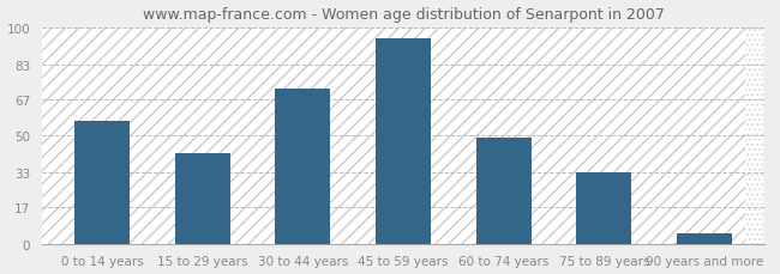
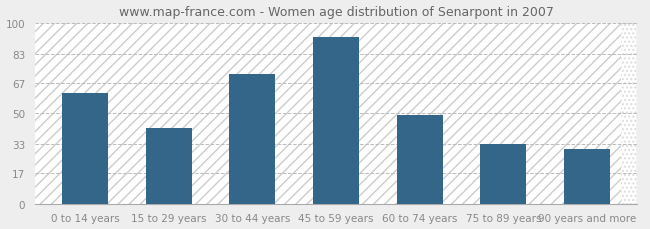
0 to 14 years: 57 -> 61
45 to 59 years: 95 -> 92
90 years and more: 5 -> 30
